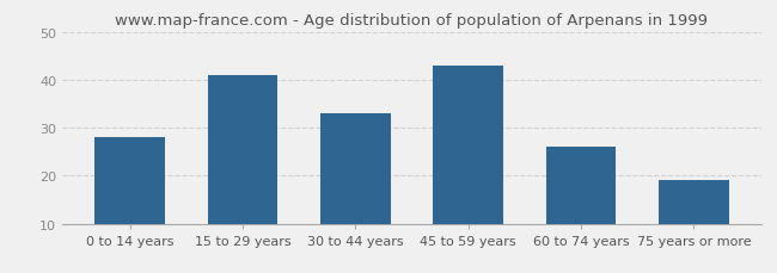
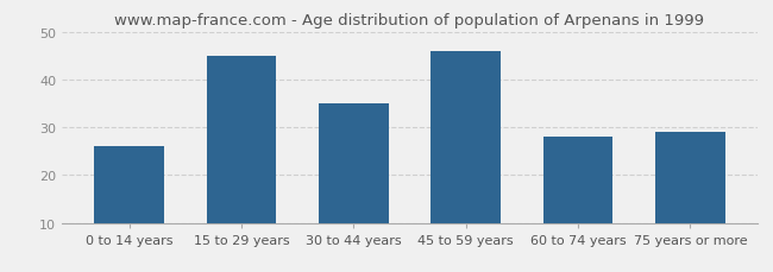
0 to 14 years: 28 -> 26
15 to 29 years: 41 -> 45
30 to 44 years: 33 -> 35
45 to 59 years: 43 -> 46
60 to 74 years: 26 -> 28
75 years or more: 19 -> 29
